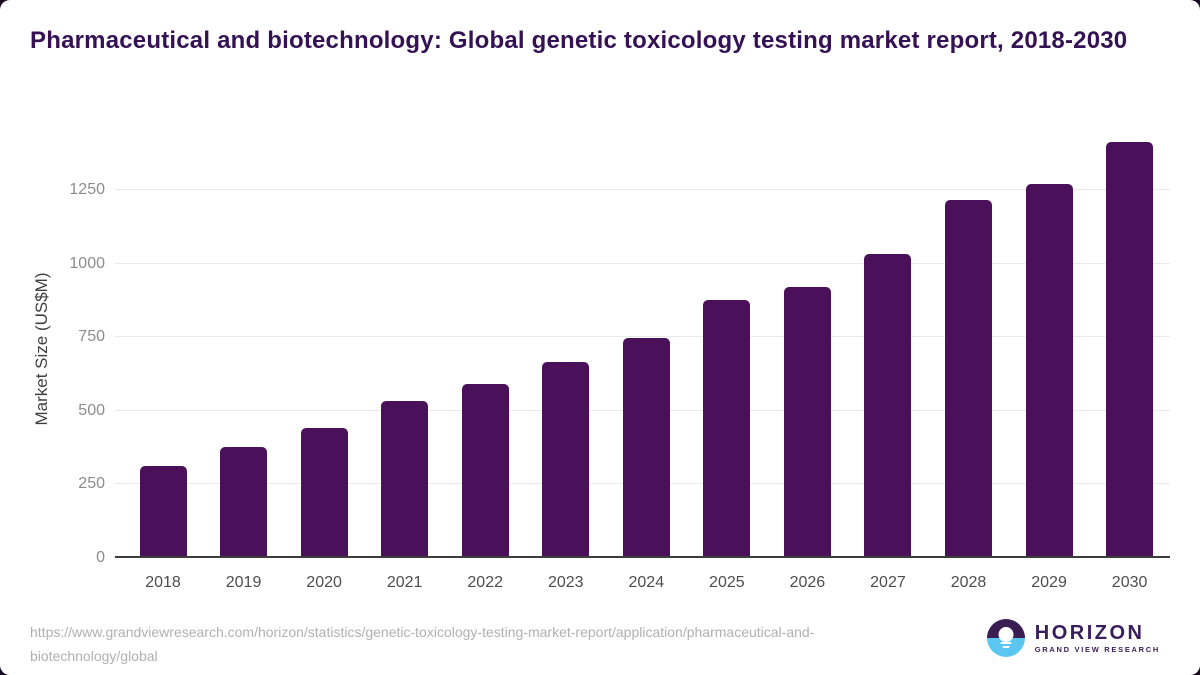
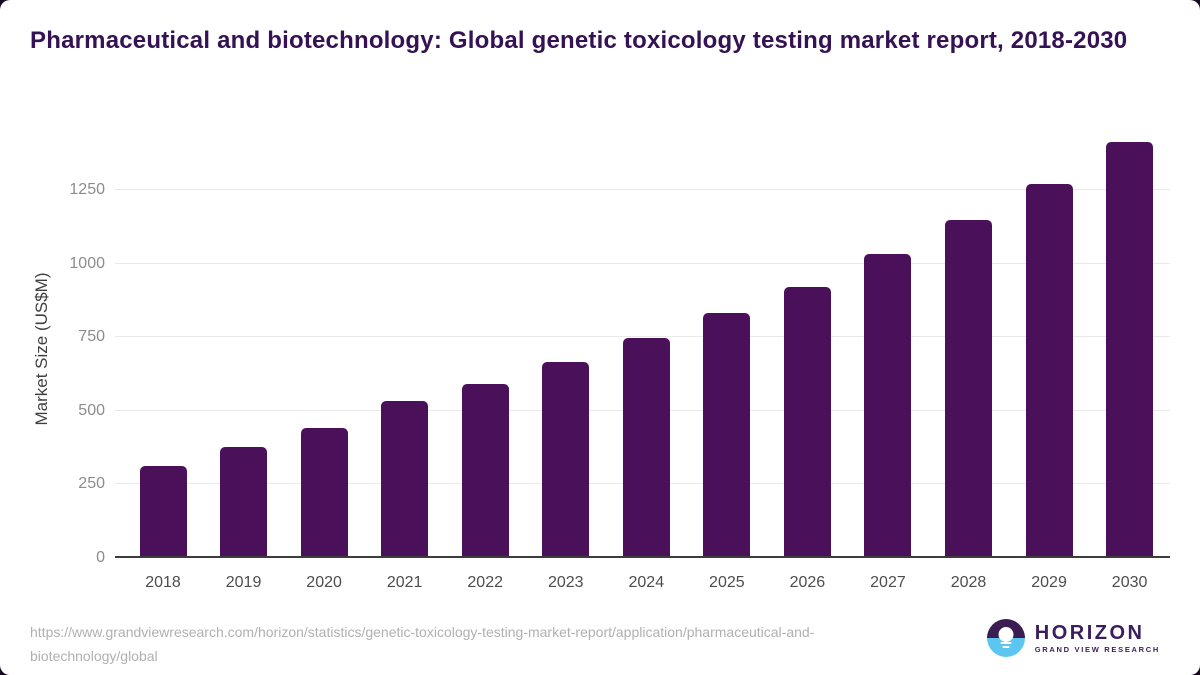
2025: 870 -> 820
2028: 1210 -> 1140
